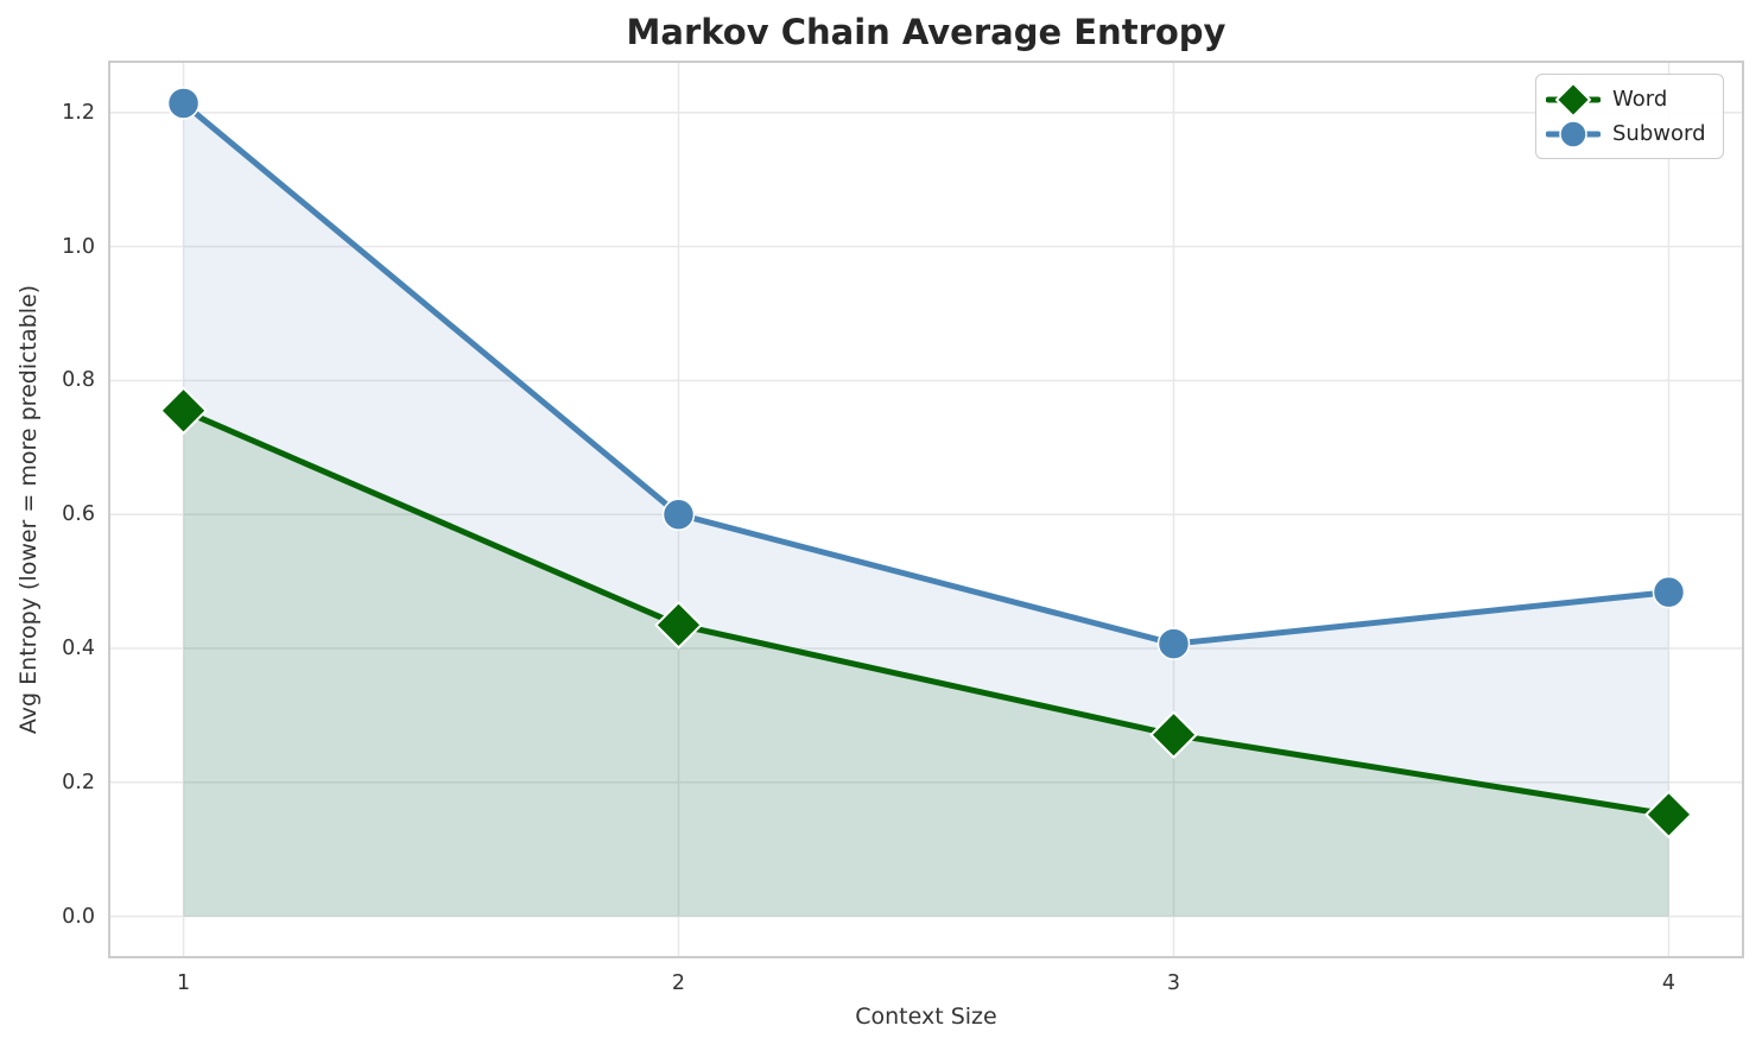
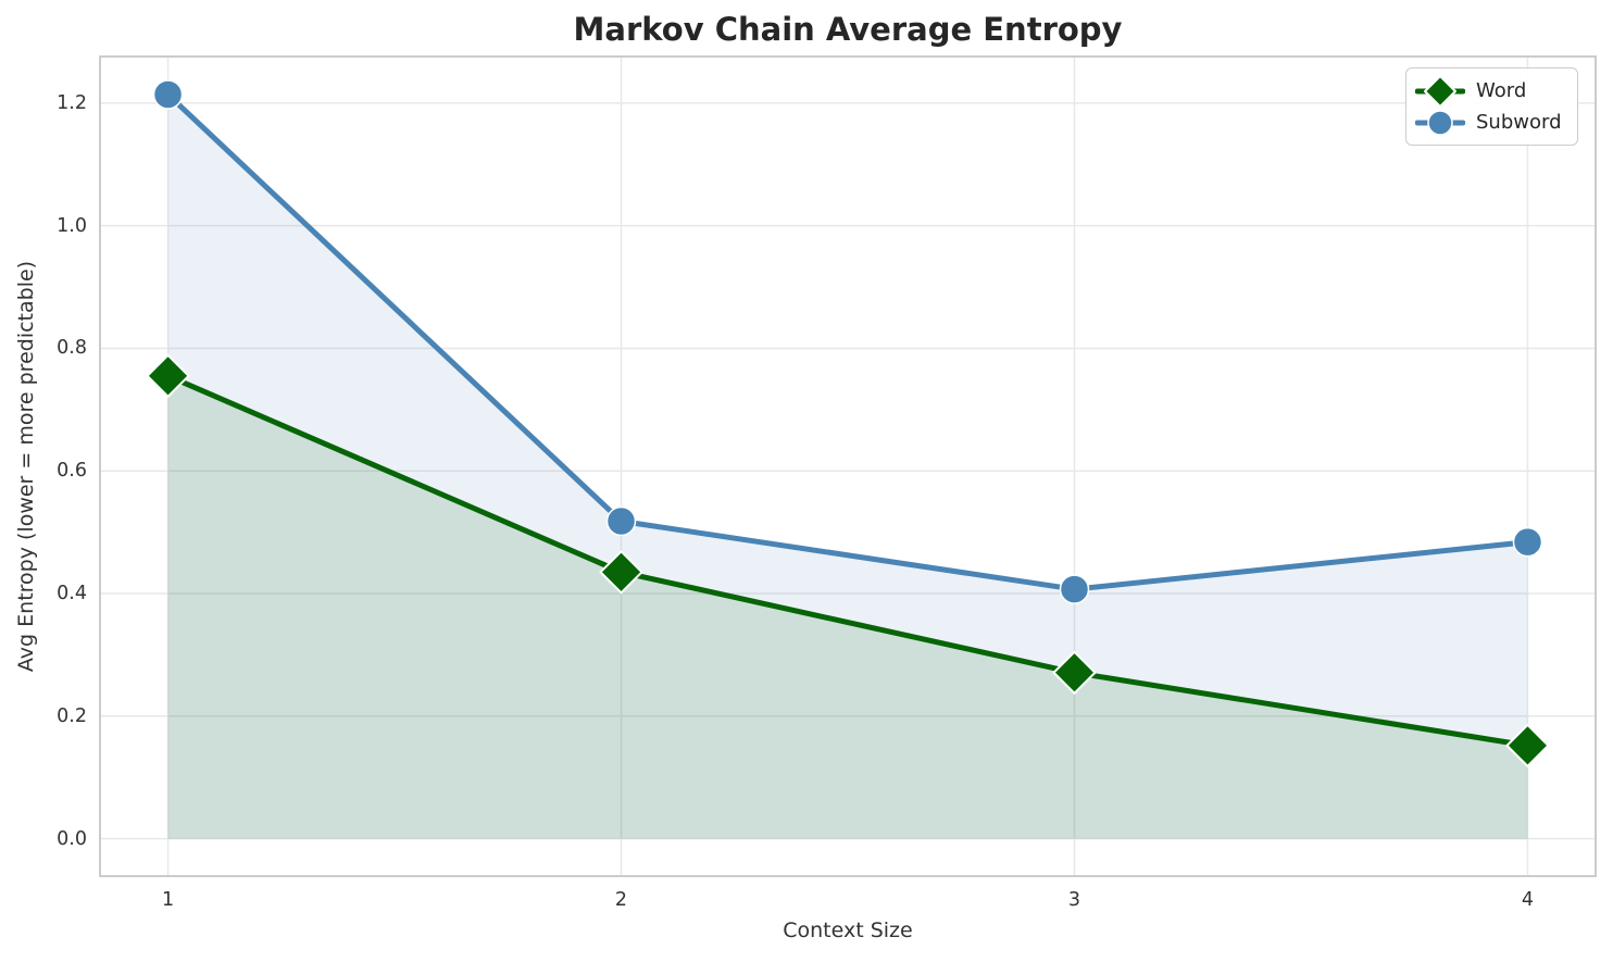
Subword/2: 0.60 -> 0.52
